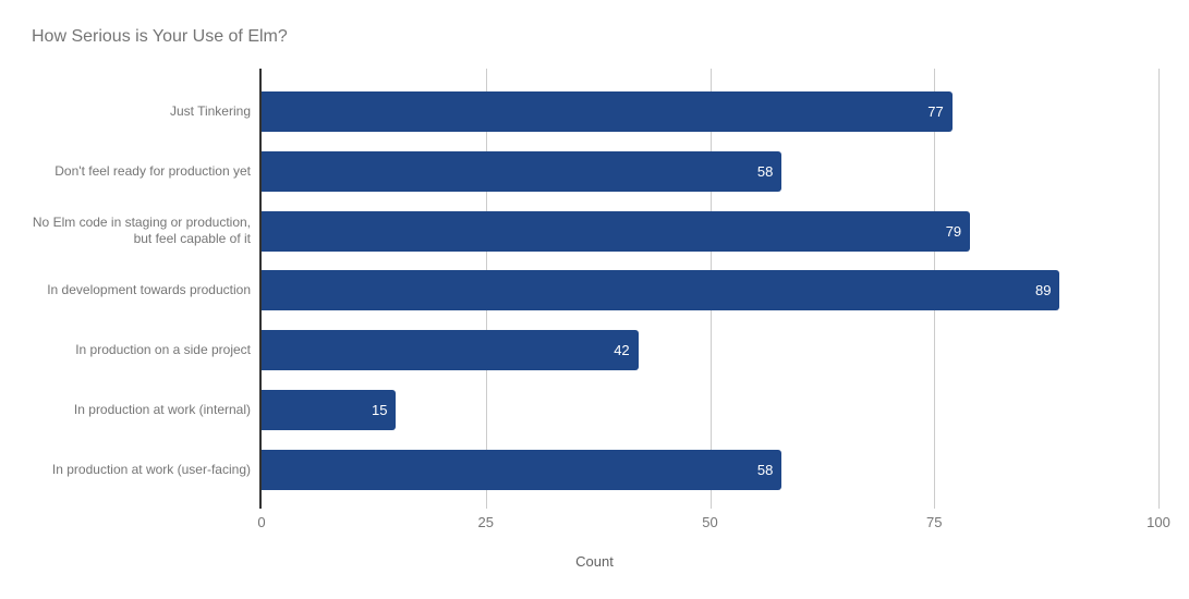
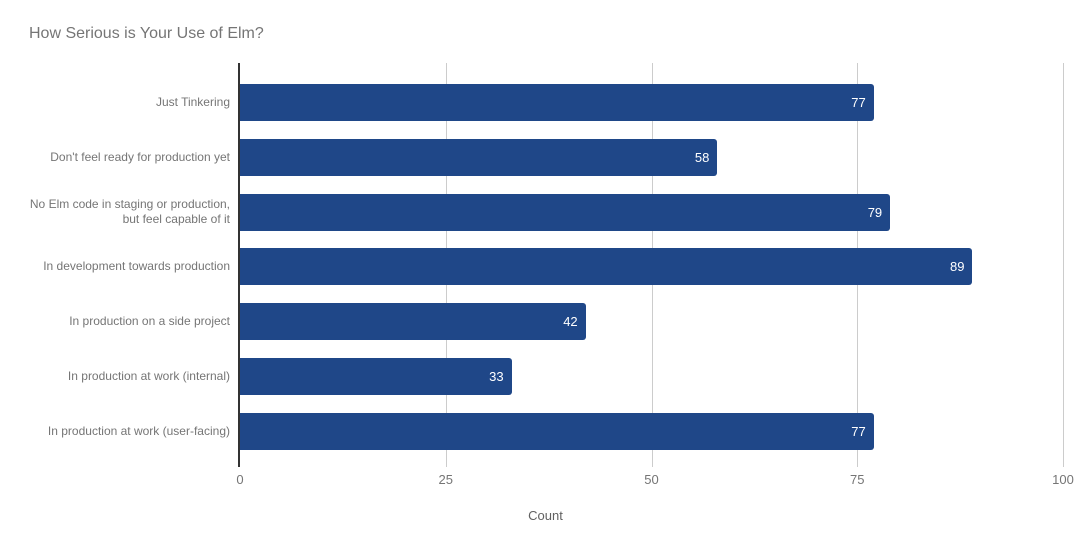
In production at work (internal): 15 -> 33
In production at work (user-facing): 58 -> 77
